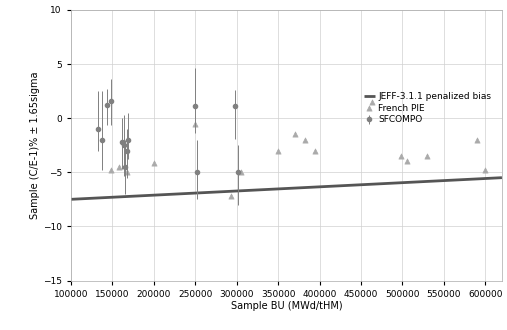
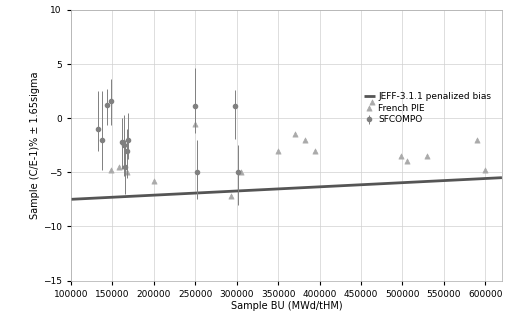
French PIE/200000: -4.1 -> -5.8
